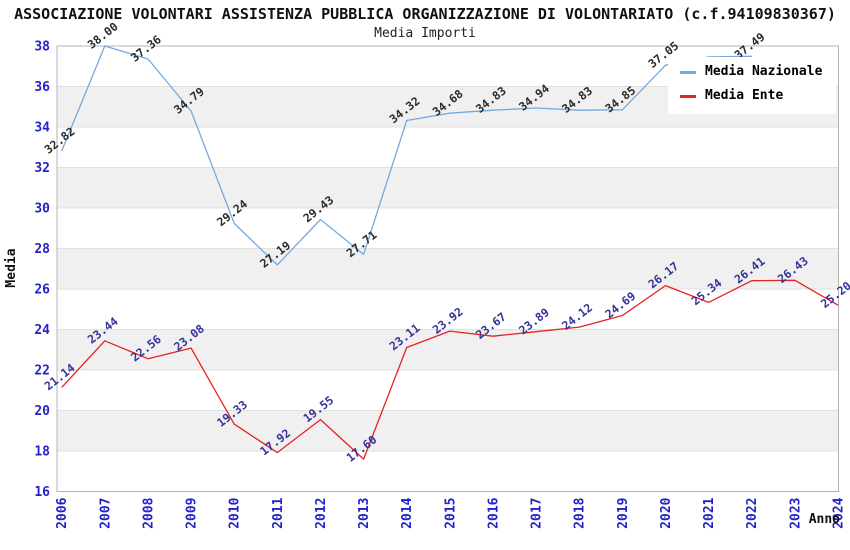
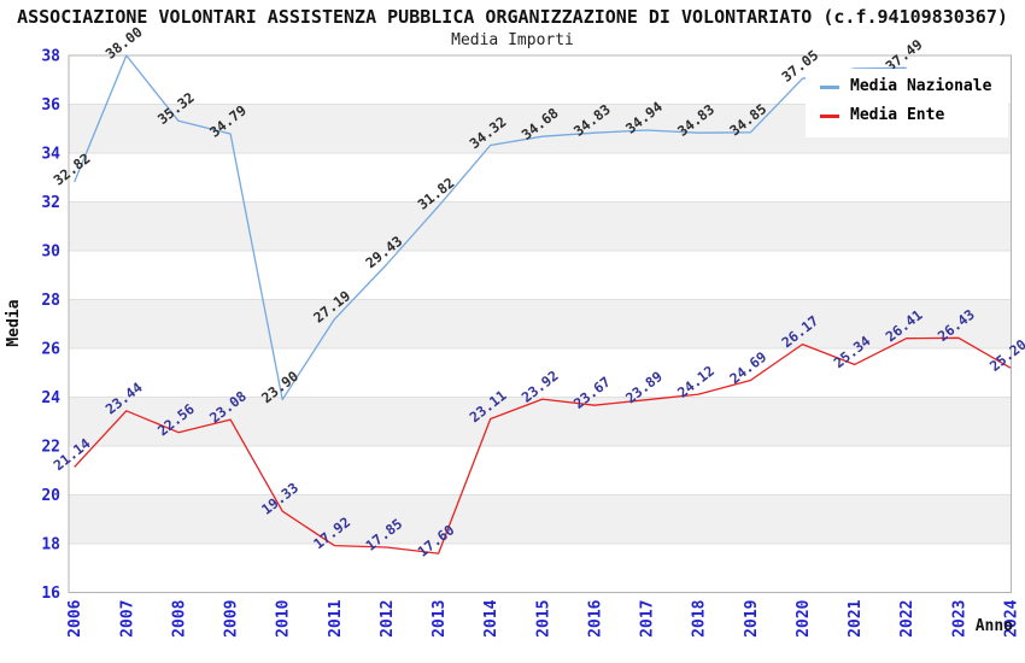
Media Nazionale/2008: 37.36 -> 35.32
Media Nazionale/2010: 29.24 -> 23.90
Media Ente/2012: 19.55 -> 17.85
Media Nazionale/2013: 27.71 -> 31.82
